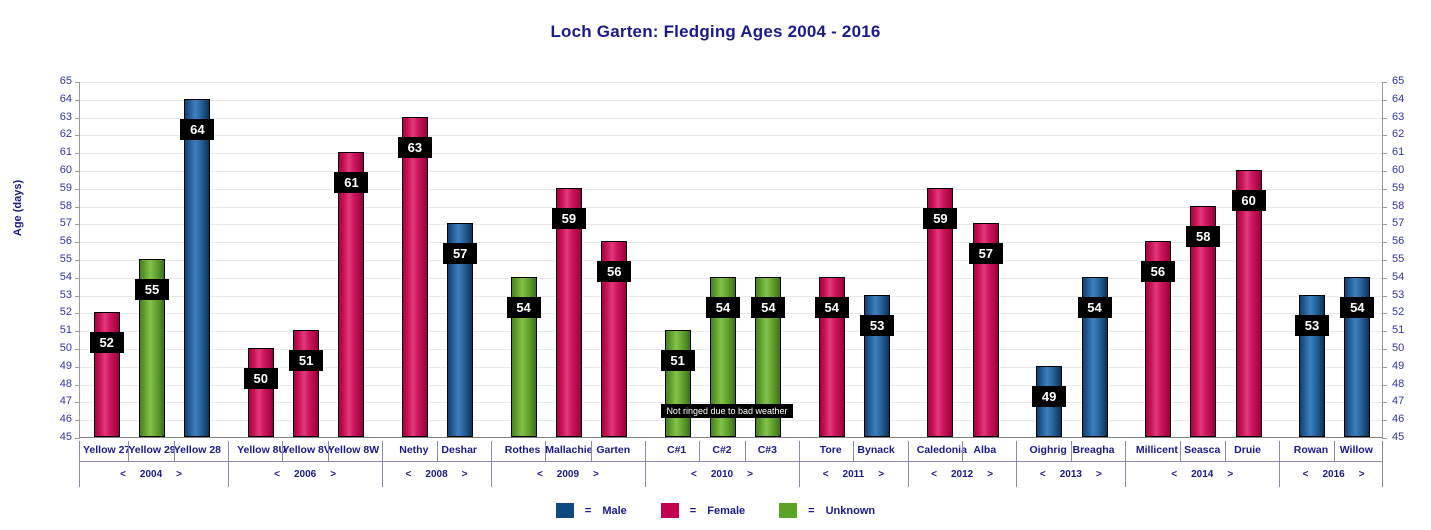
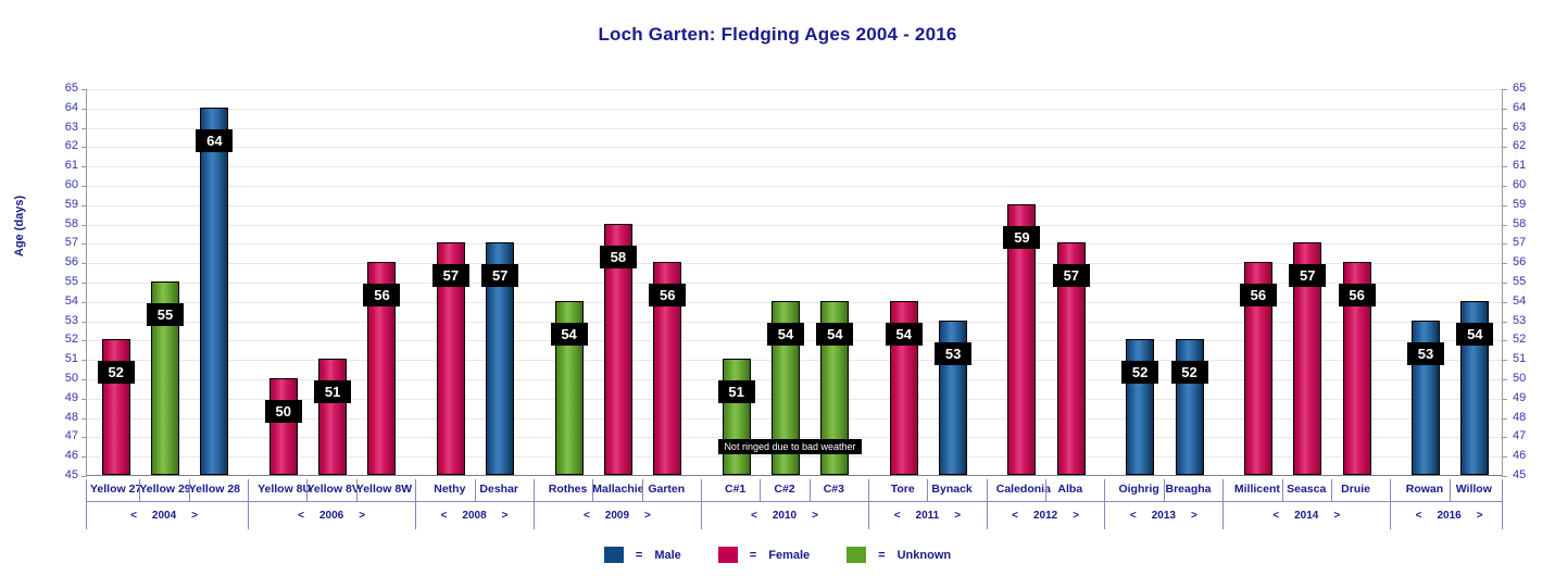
Yellow 8W: 61 -> 56
Nethy: 63 -> 57
Mallachie: 59 -> 58
Oighrig: 49 -> 52
Breagha: 54 -> 52
Seasca: 58 -> 57
Druie: 60 -> 56
